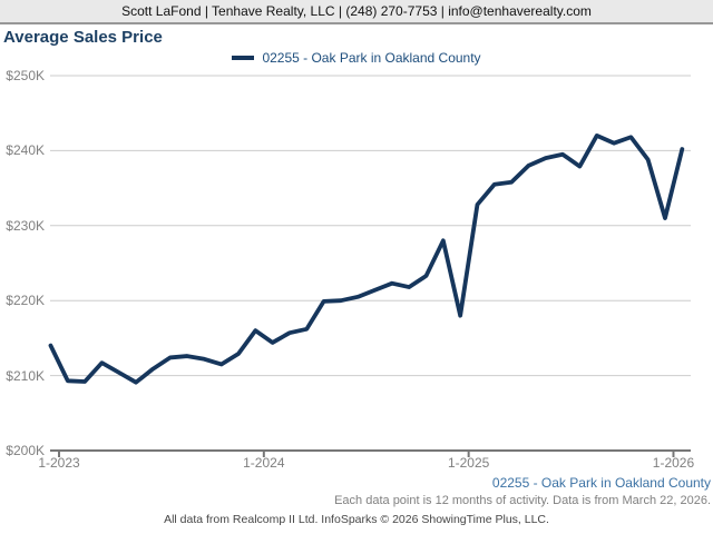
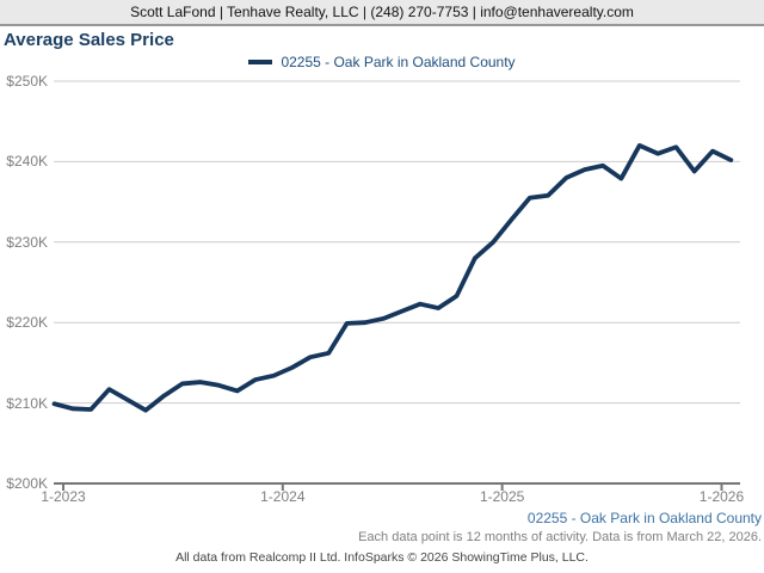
1-2023: $214K -> $210K
1-2024: $216K -> $213K
1-2025: $218K -> $230K
1-2026: $231K -> $241K
